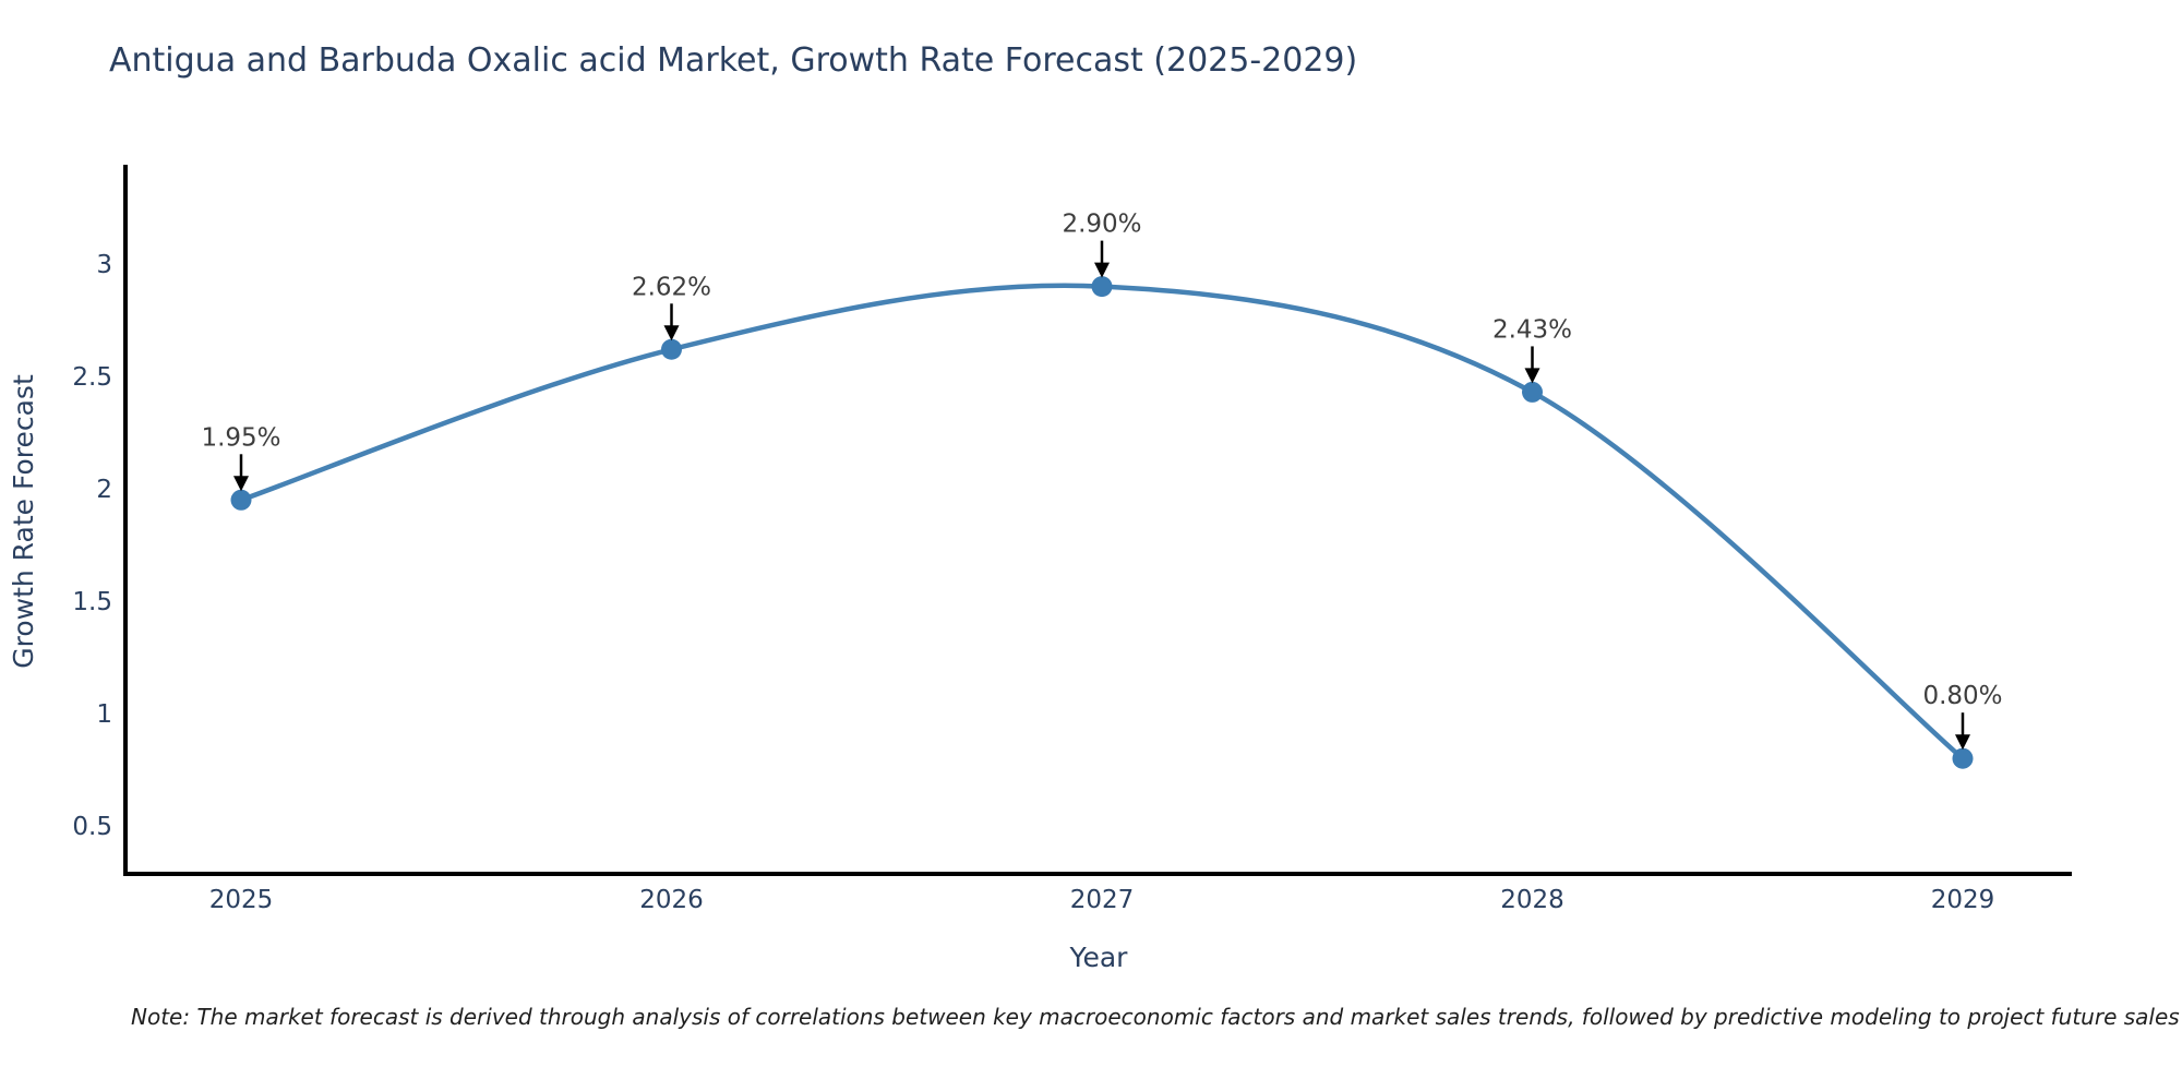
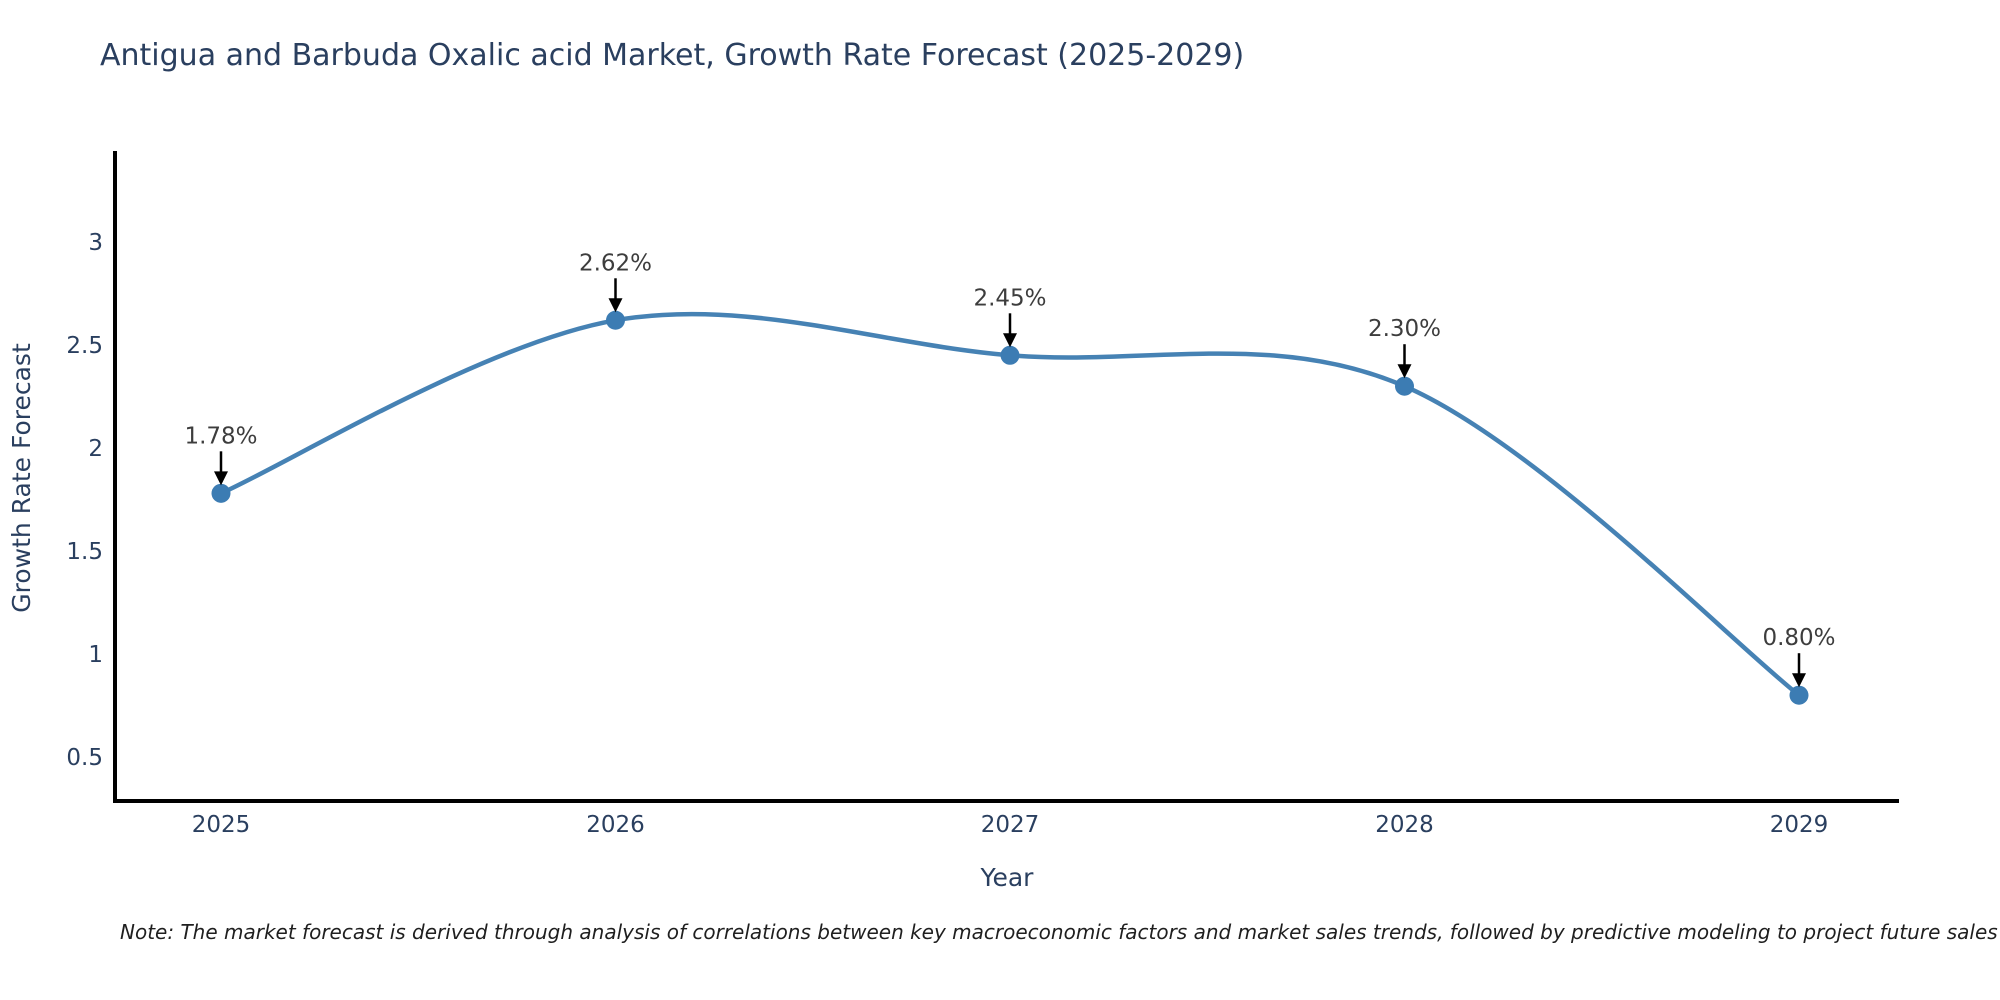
2025: 1.95% -> 1.78%
2027: 2.90% -> 2.45%
2028: 2.43% -> 2.30%
